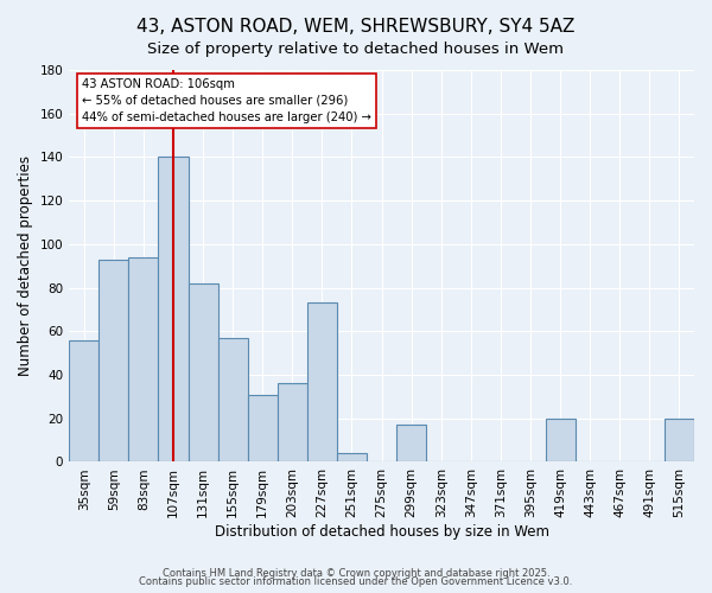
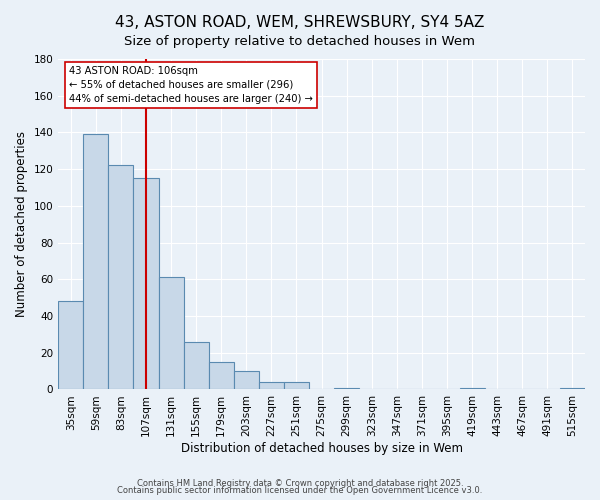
35sqm: 56 -> 48
59sqm: 93 -> 139
83sqm: 94 -> 122
107sqm: 140 -> 115
131sqm: 82 -> 61
155sqm: 57 -> 26
179sqm: 31 -> 15
203sqm: 36 -> 10
227sqm: 73 -> 4
299sqm: 17 -> 1
419sqm: 20 -> 1
515sqm: 20 -> 1
